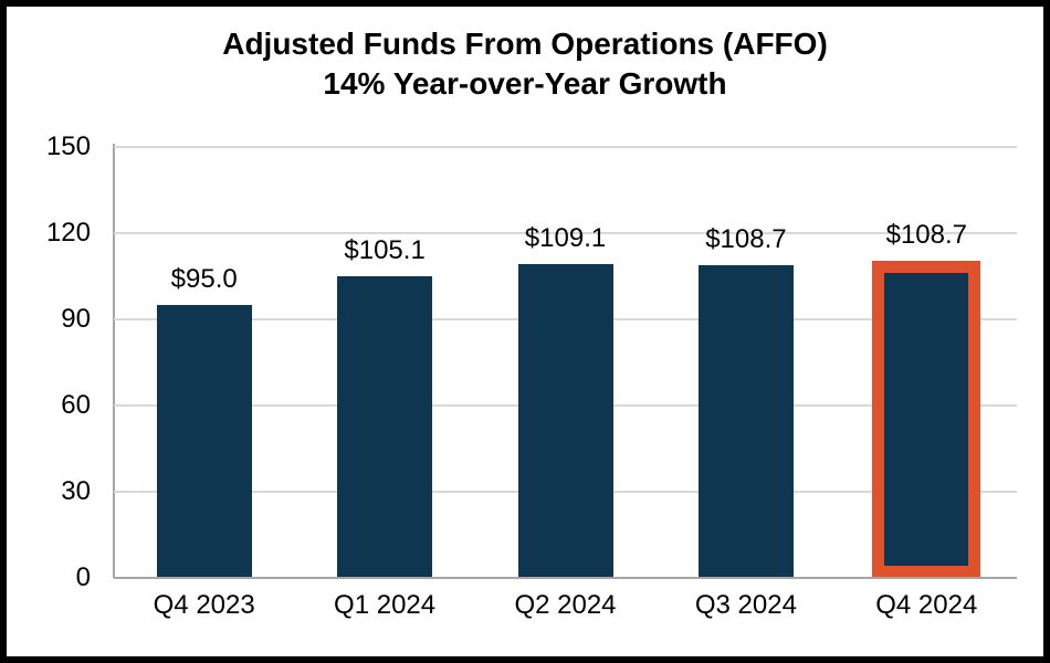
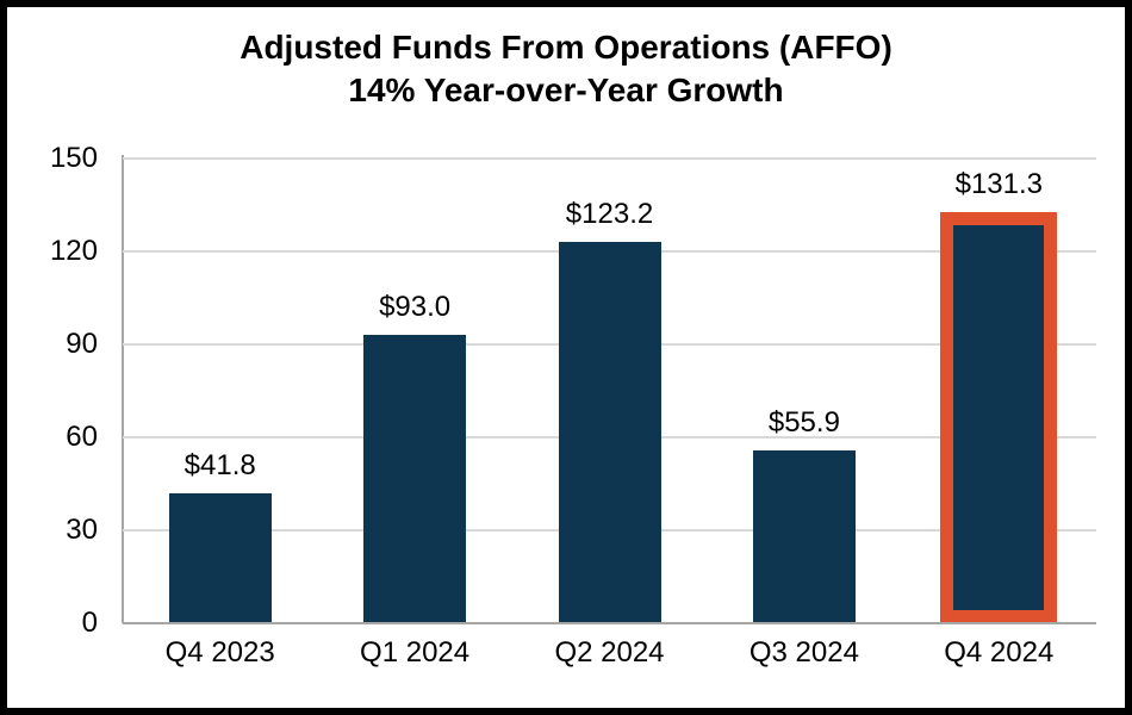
Q4 2023: $95.0 -> $41.8
Q1 2024: $105.1 -> $93.0
Q2 2024: $109.1 -> $123.2
Q3 2024: $108.7 -> $55.9
Q4 2024: $108.7 -> $131.3
